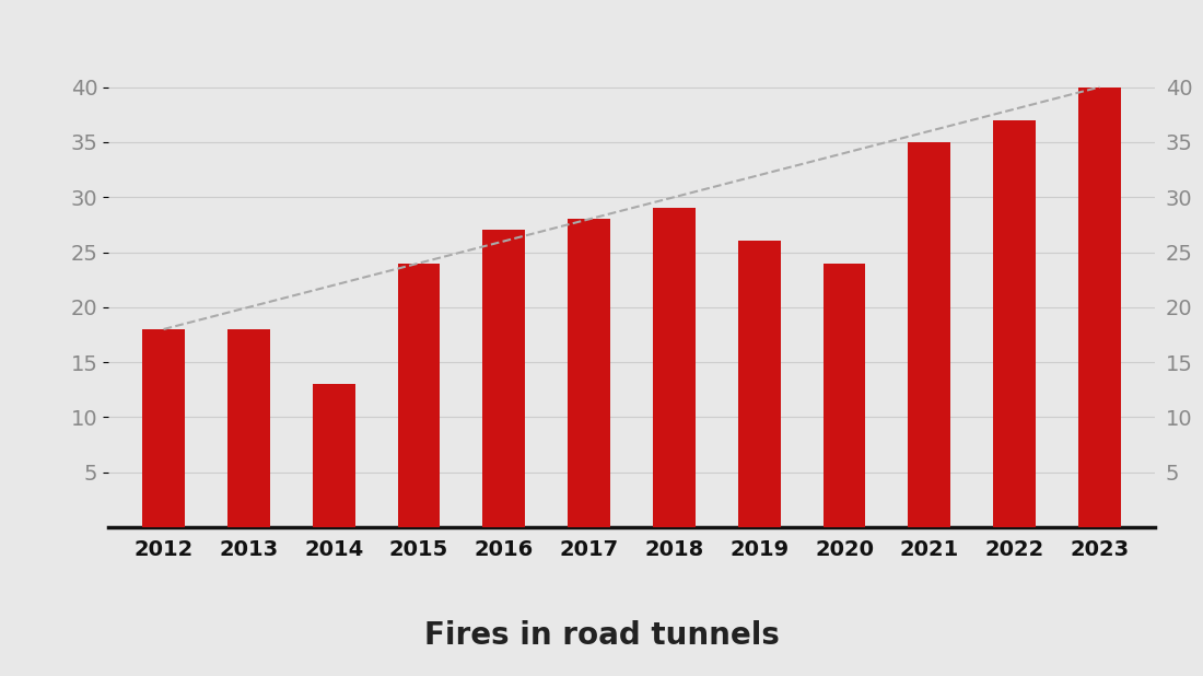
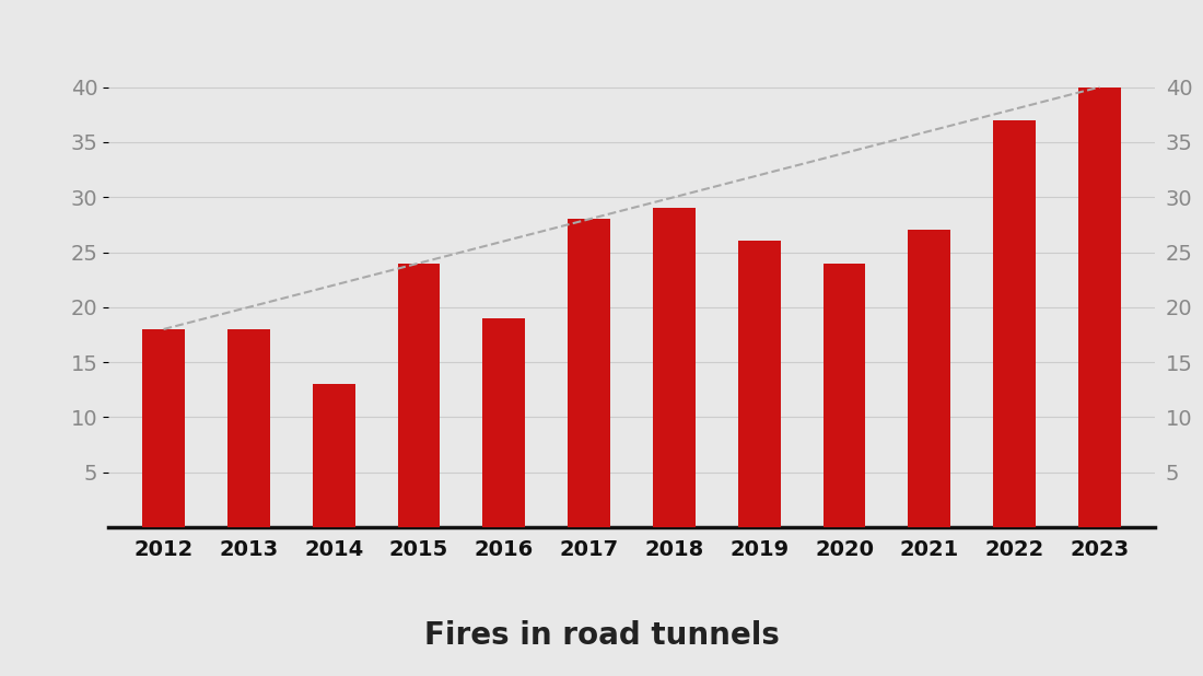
2016: 27 -> 19
2021: 35 -> 27
